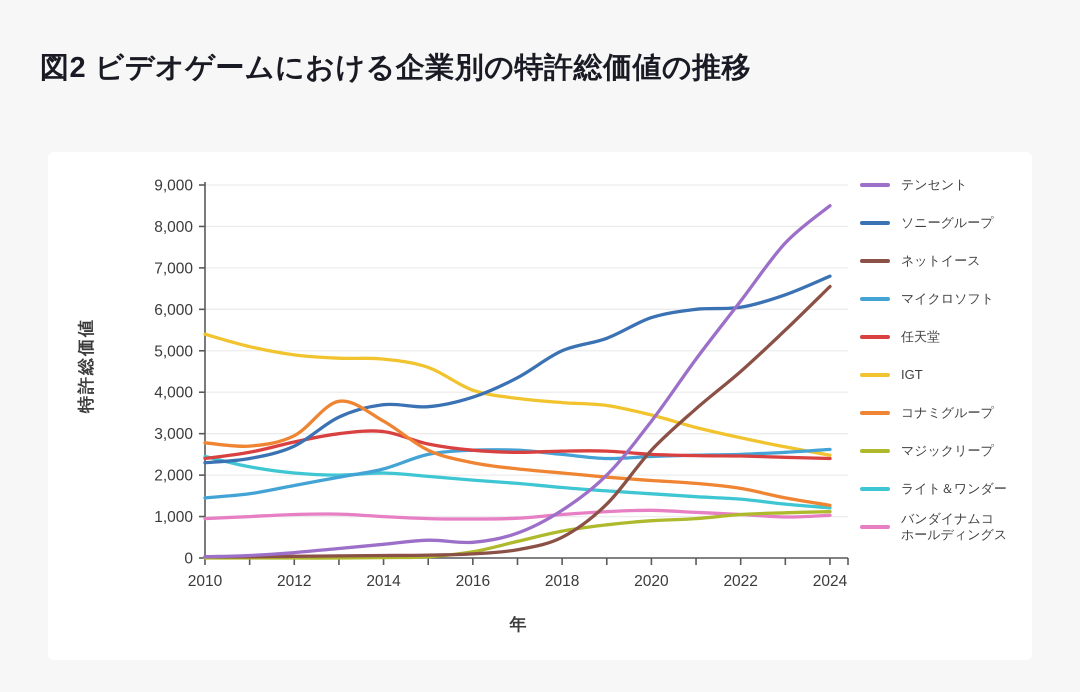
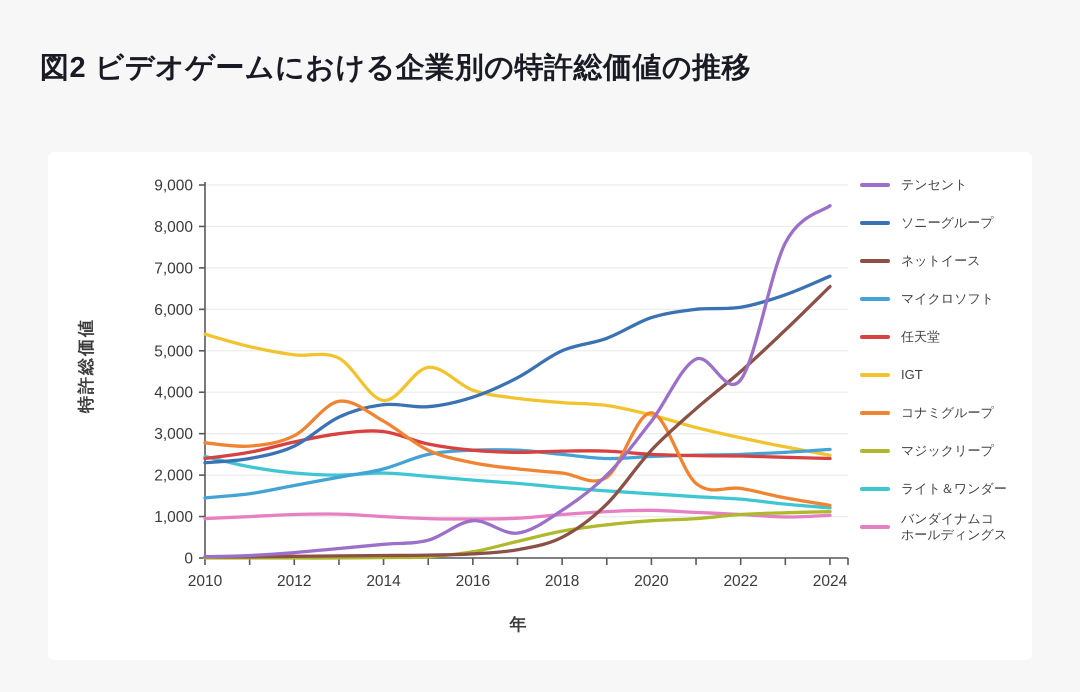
IGT/2014: 4800 -> 3800
テンセント/2016: 400 -> 900
コナミグループ/2020: 1900 -> 3500
テンセント/2022: 6200 -> 4300
